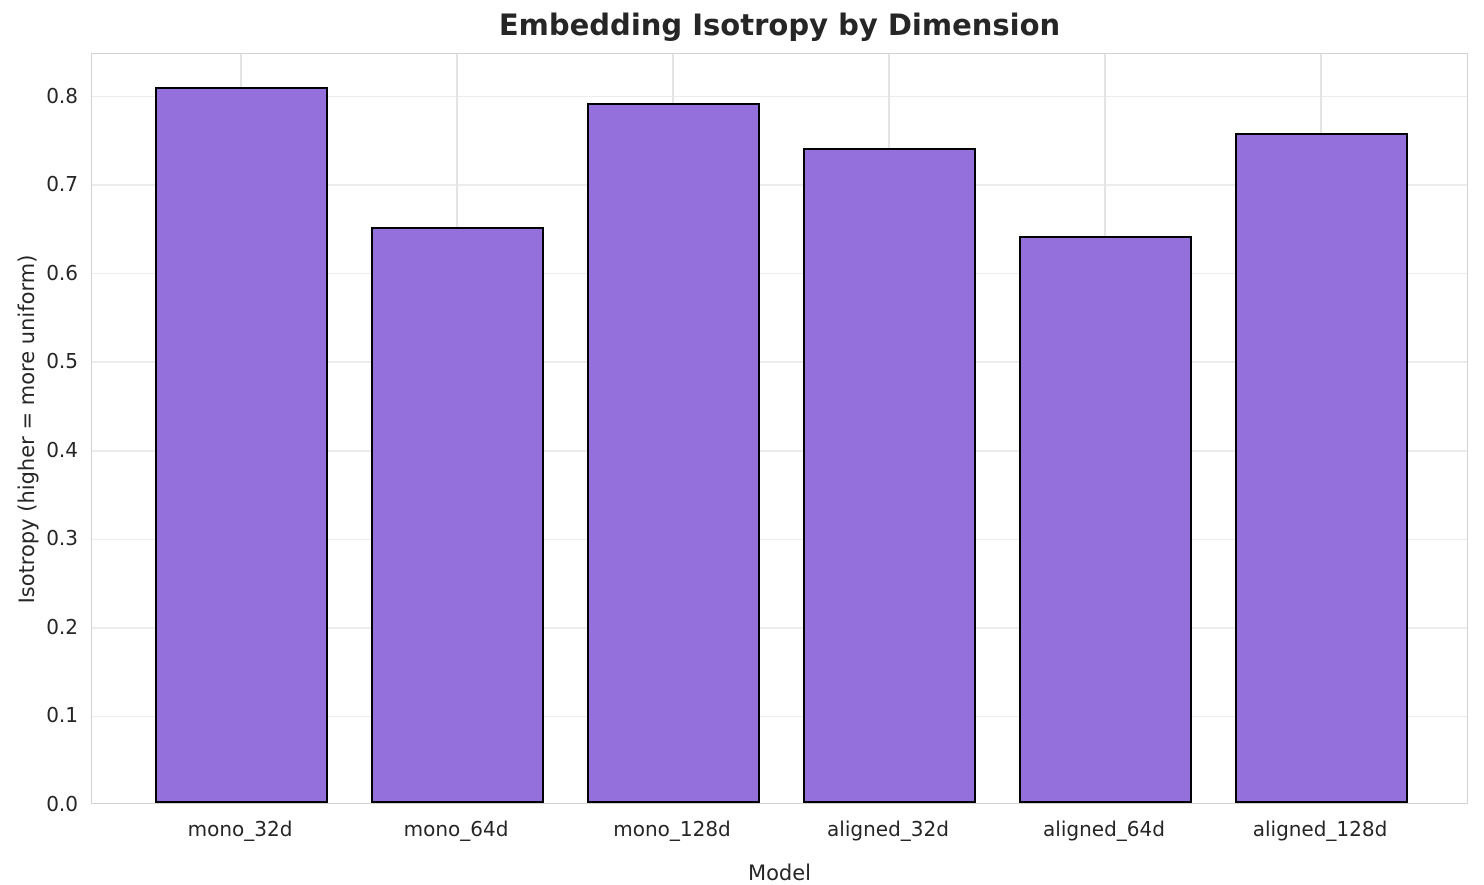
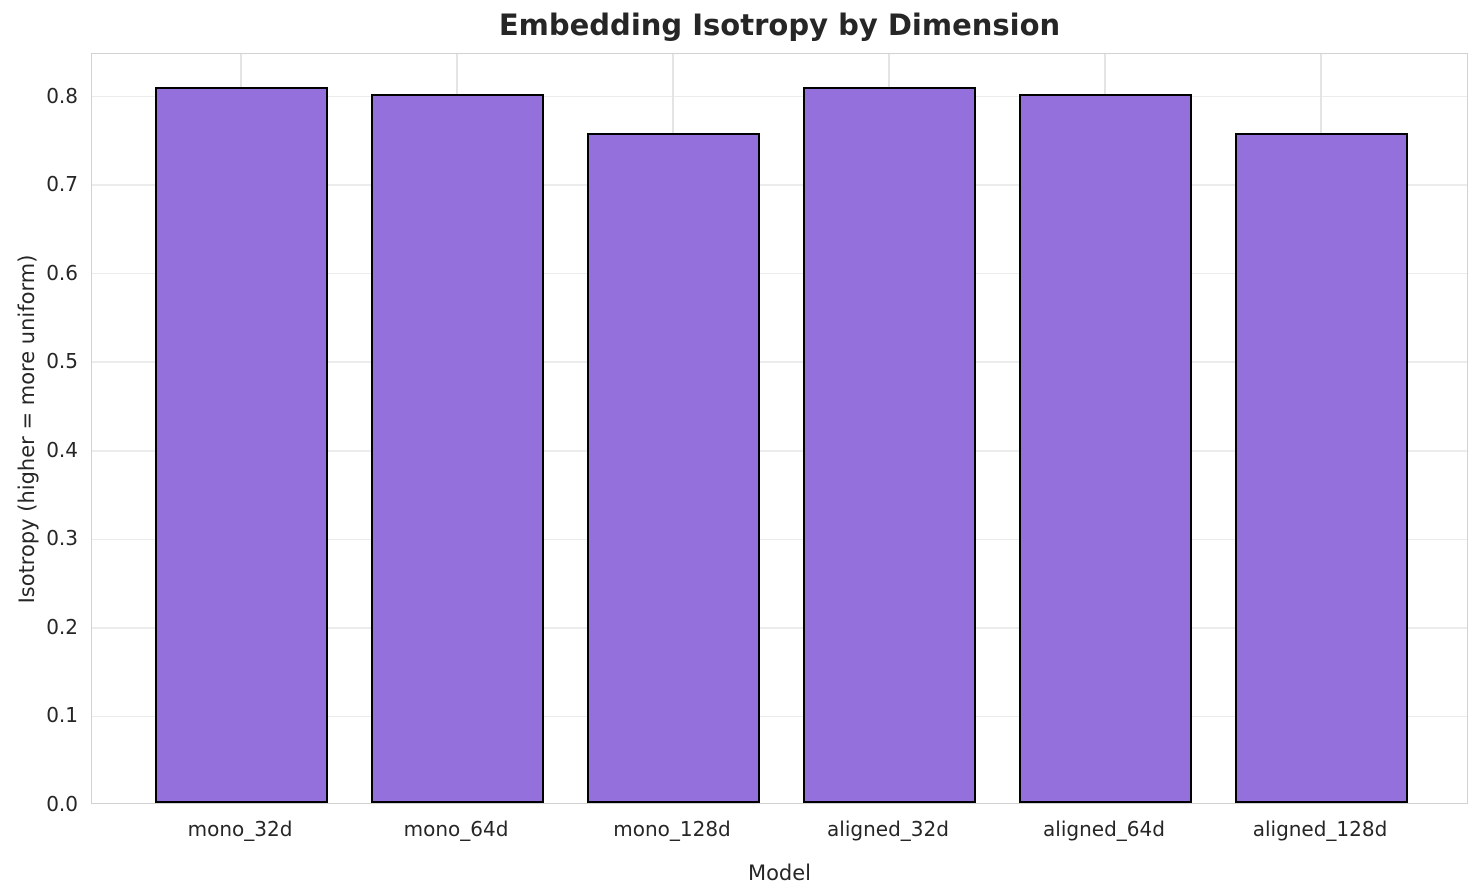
mono_64d: 0.65 -> 0.80
mono_128d: 0.79 -> 0.76
aligned_32d: 0.74 -> 0.81
aligned_64d: 0.64 -> 0.80
